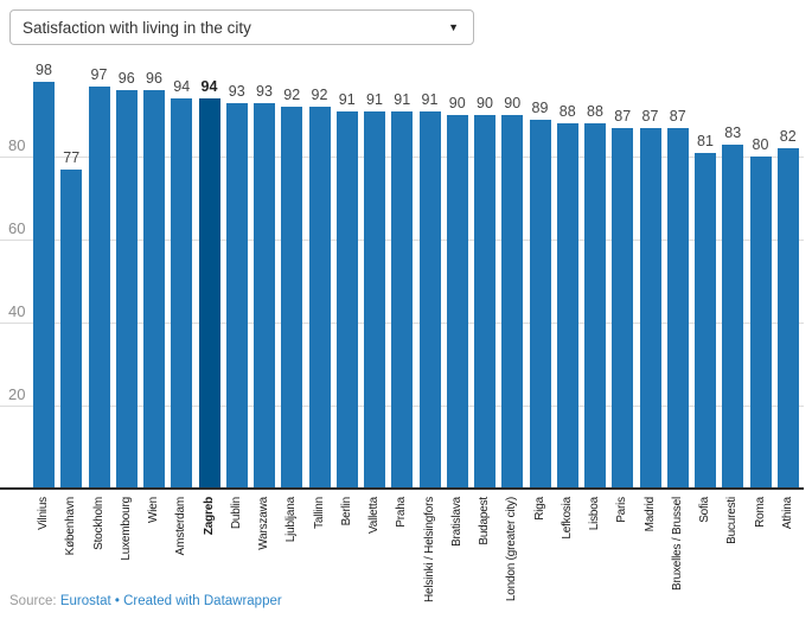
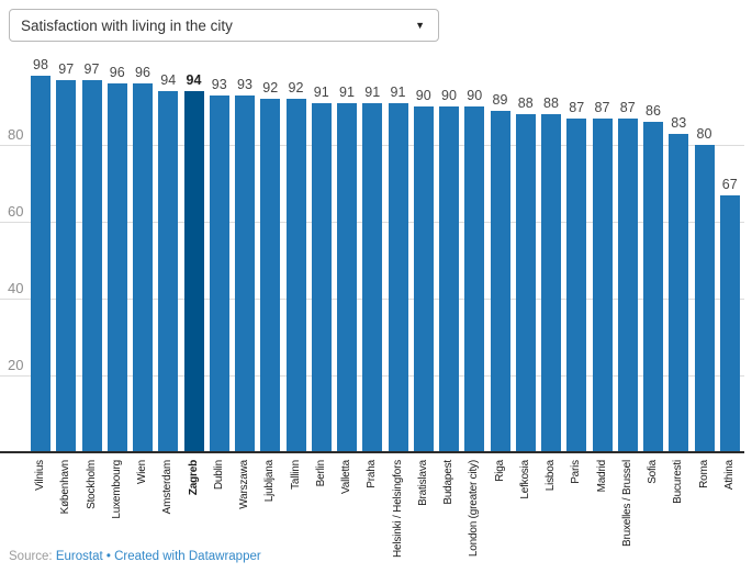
København: 77 -> 97
Sofia: 81 -> 86
Athina: 82 -> 67
